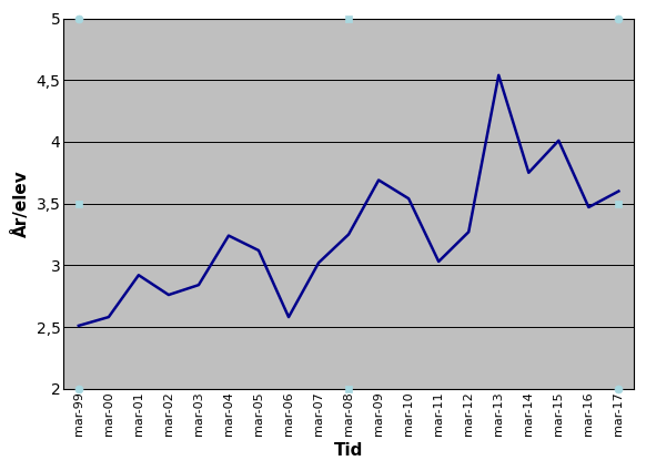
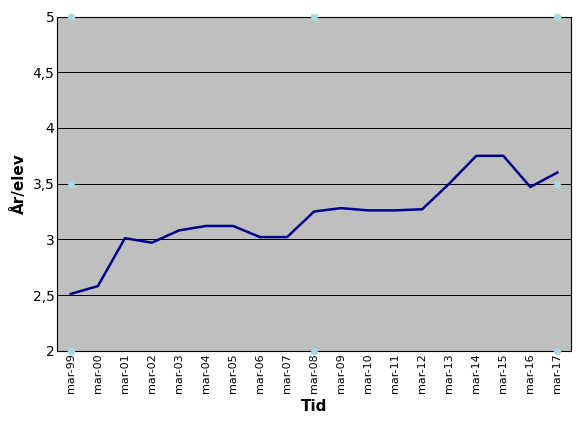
mar-01: 2,92 -> 3,01
mar-02: 2,76 -> 2,97
mar-03: 2,84 -> 3,08
mar-04: 3,24 -> 3,12
mar-06: 2,58 -> 3,02
mar-09: 3,69 -> 3,28
mar-10: 3,54 -> 3,26
mar-11: 3,03 -> 3,26
mar-13: 4,54 -> 3,50
mar-15: 4,01 -> 3,75
